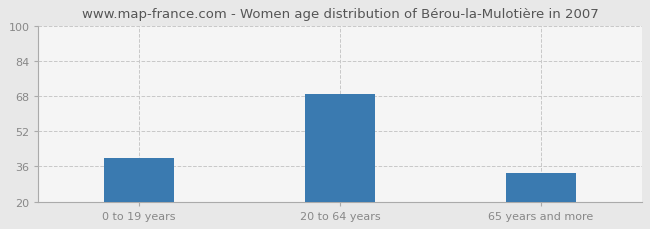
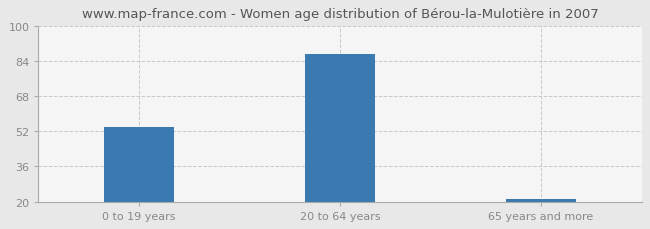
0 to 19 years: 40 -> 54
20 to 64 years: 69 -> 87
65 years and more: 33 -> 21
